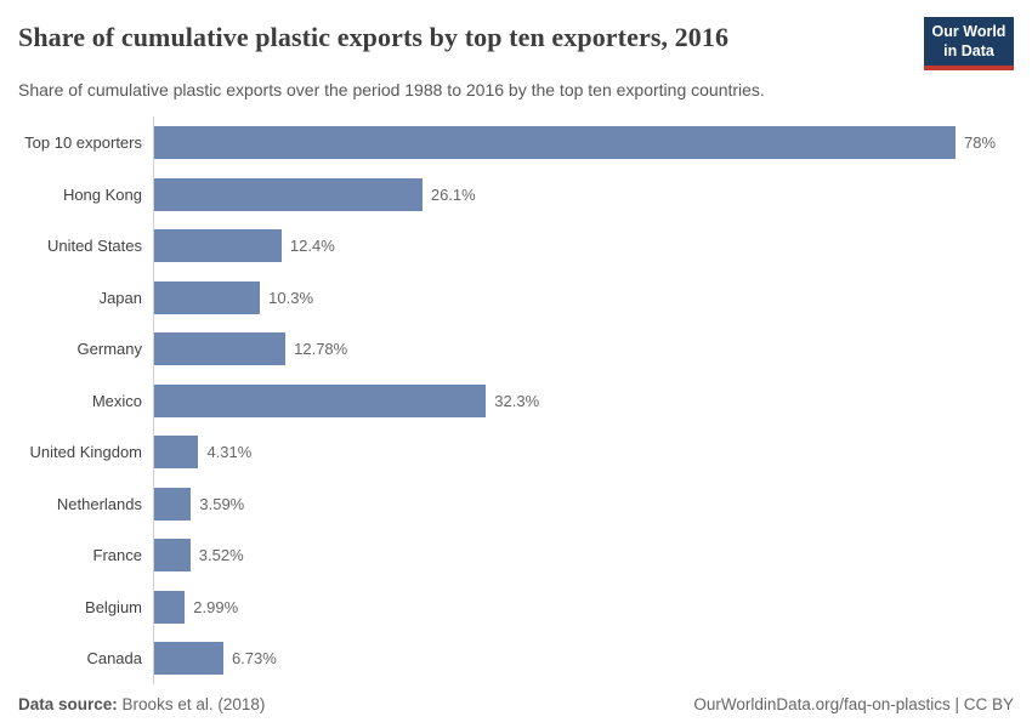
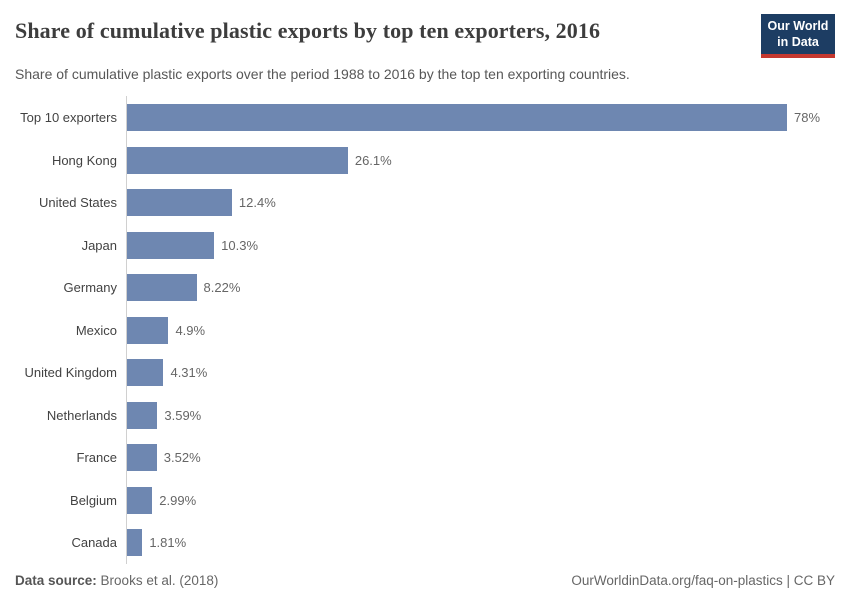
Germany: 12.78% -> 8.22%
Mexico: 32.3% -> 4.9%
Canada: 6.73% -> 1.81%
